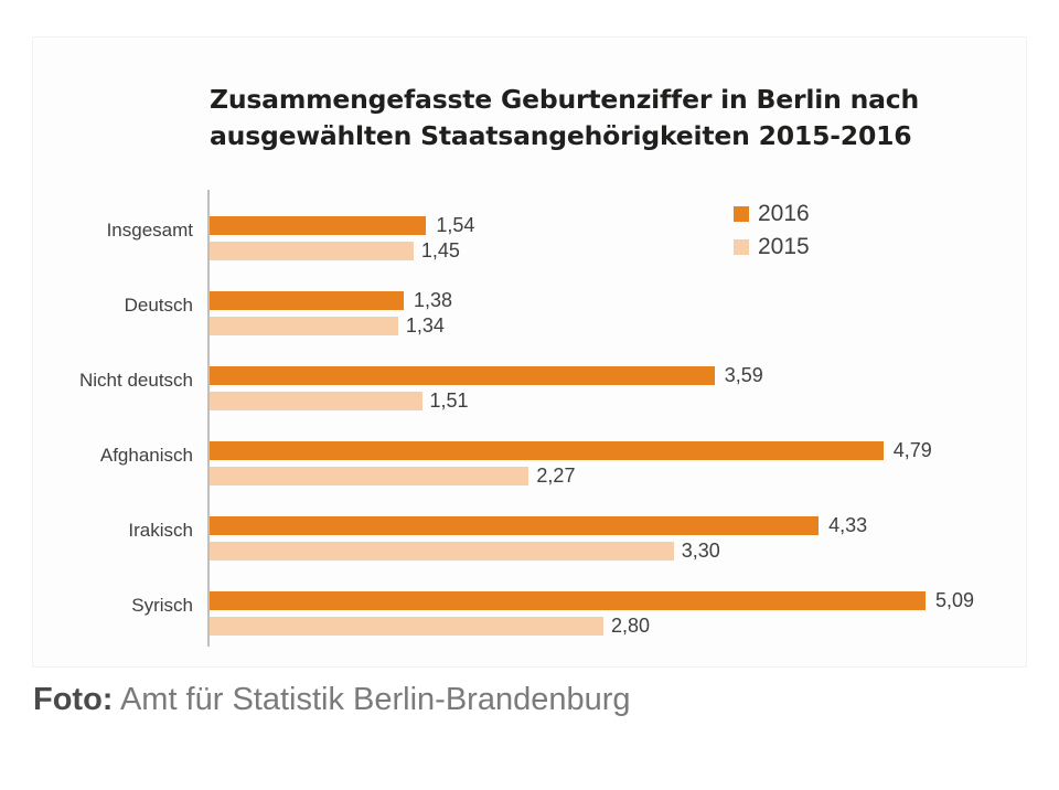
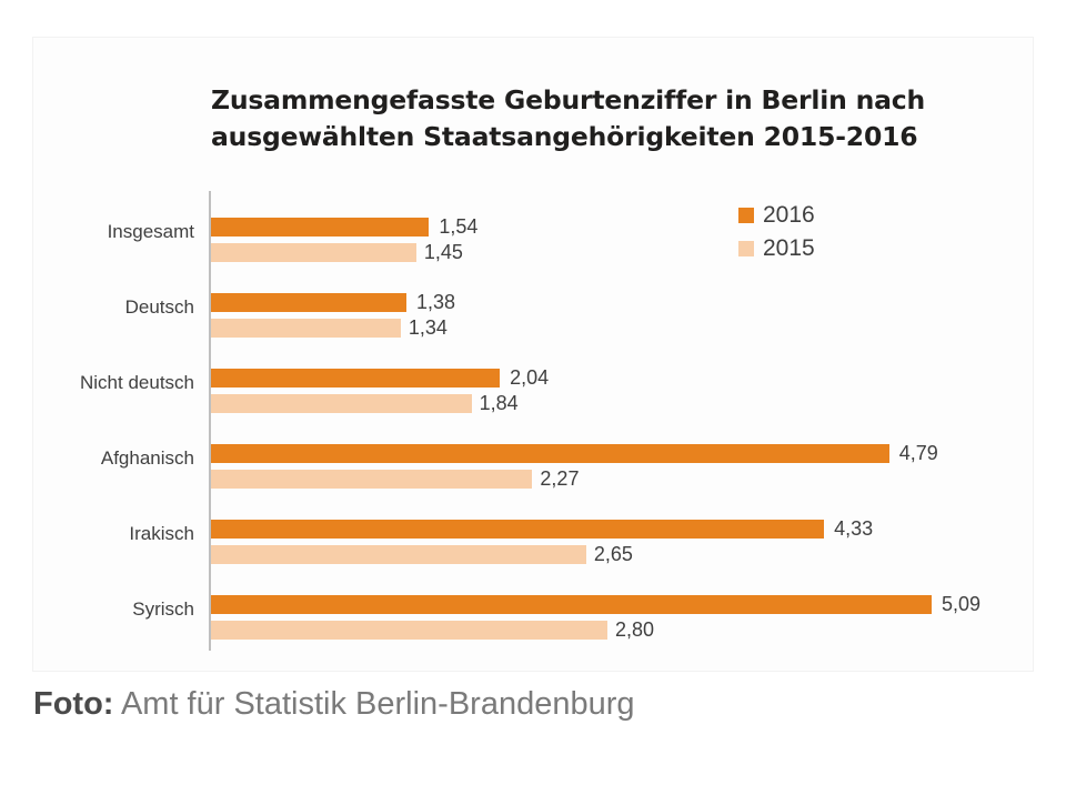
2016/Nicht deutsch: 3,59 -> 2,04
2015/Nicht deutsch: 1,51 -> 1,84
2015/Irakisch: 3,30 -> 2,65
